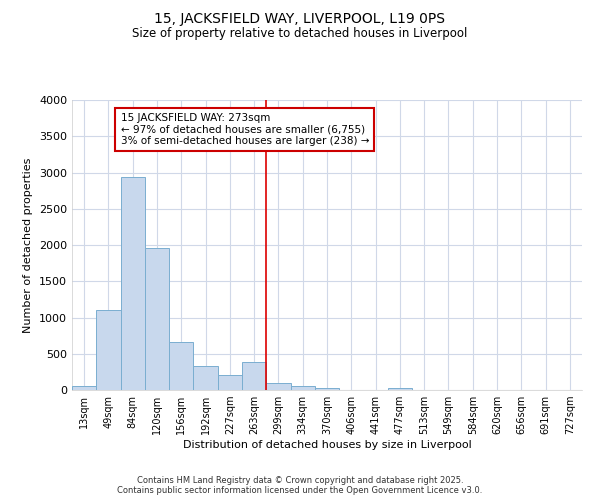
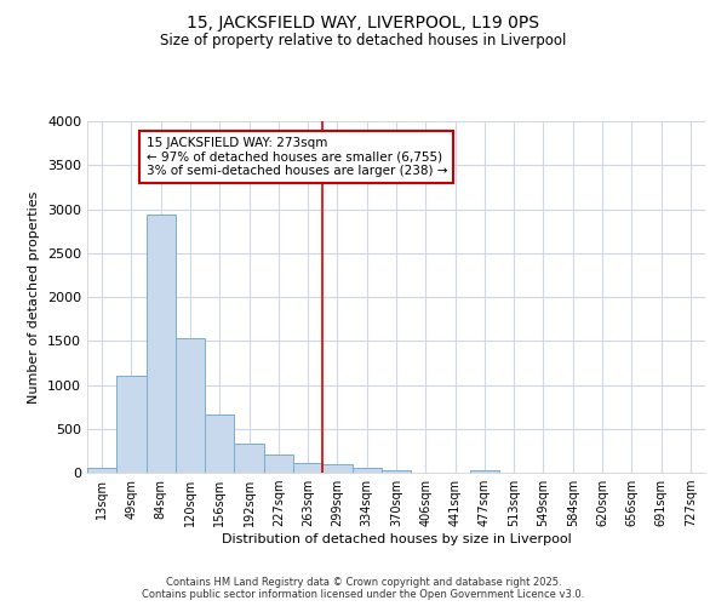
120sqm: 1960 -> 1530
263sqm: 380 -> 110
